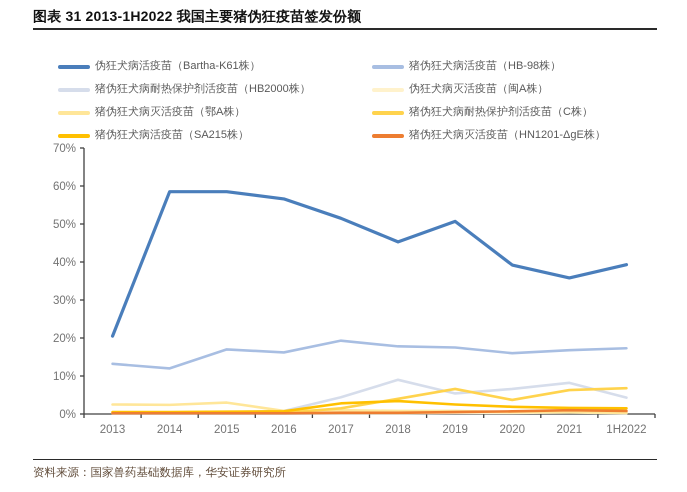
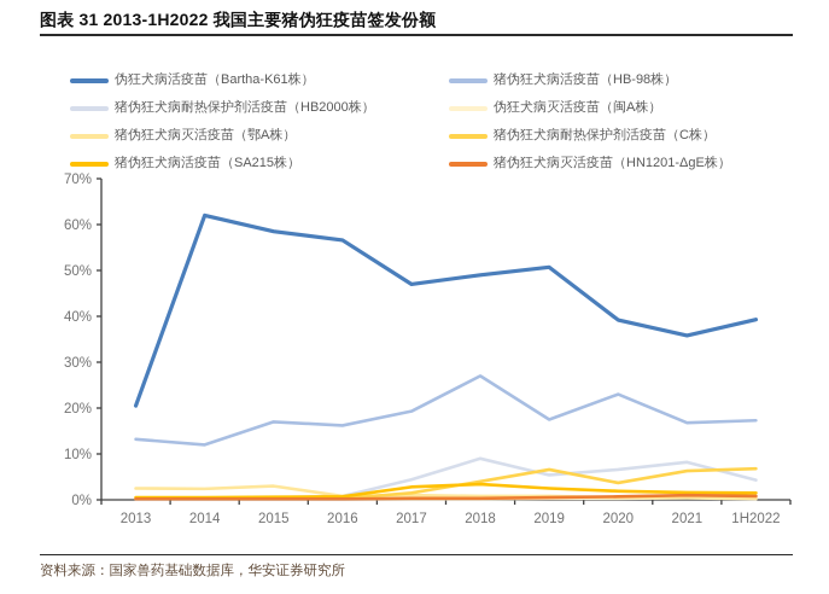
伪狂犬病活疫苗（Bartha-K61株）/2014: 58% -> 62%
伪狂犬病活疫苗（Bartha-K61株）/2017: 52% -> 47%
伪狂犬病活疫苗（Bartha-K61株）/2018: 45% -> 49%
猪伪狂犬病活疫苗（HB-98株）/2018: 18% -> 27%
猪伪狂犬病活疫苗（HB-98株）/2020: 16% -> 23%
